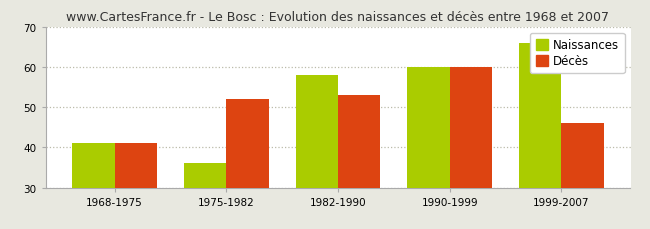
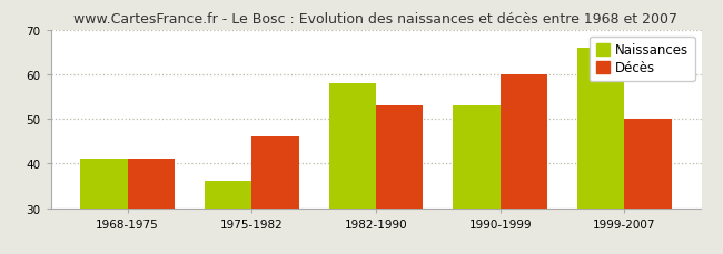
Décès/1975-1982: 52 -> 46
Naissances/1990-1999: 60 -> 53
Décès/1999-2007: 46 -> 50
